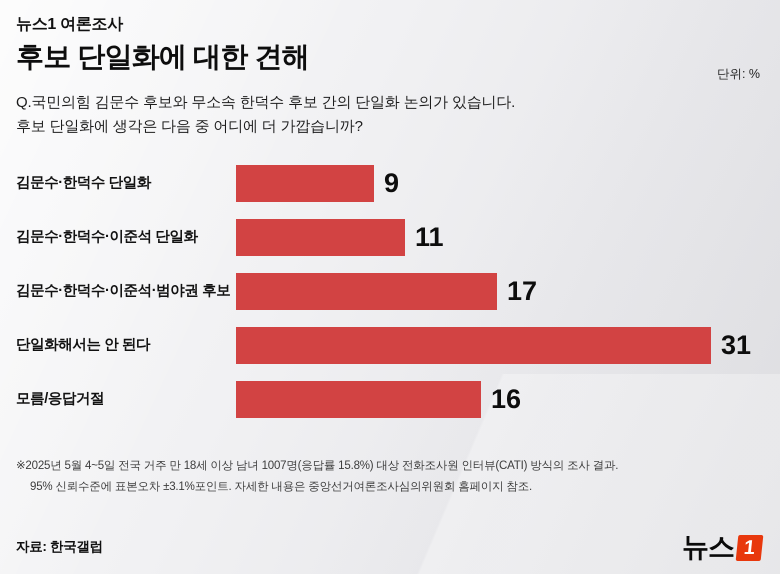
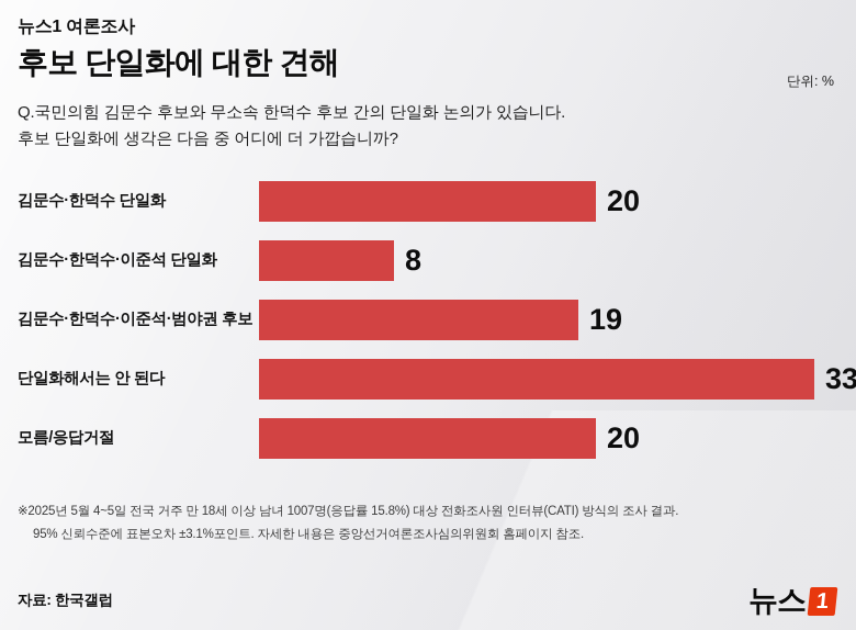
김문수·한덕수 단일화: 9 -> 20
김문수·한덕수·이준석 단일화: 11 -> 8
김문수·한덕수·이준석·범야권 후보: 17 -> 19
단일화해서는 안 된다: 31 -> 33
모름/응답거절: 16 -> 20
